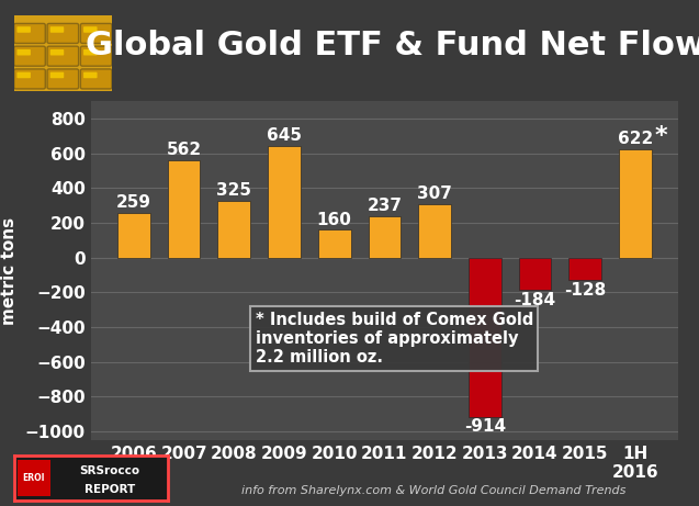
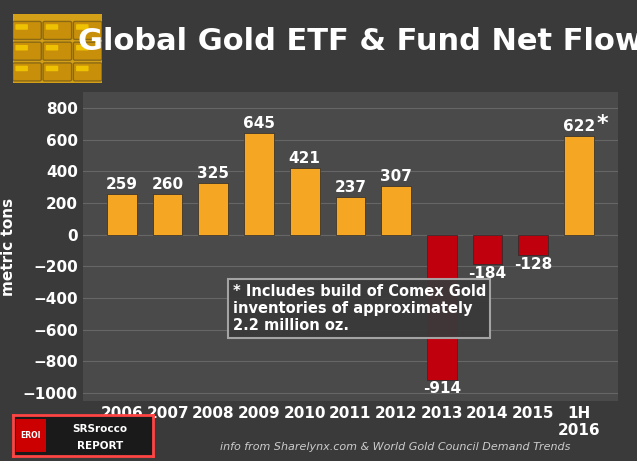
2007: 562 -> 260
2010: 160 -> 421
